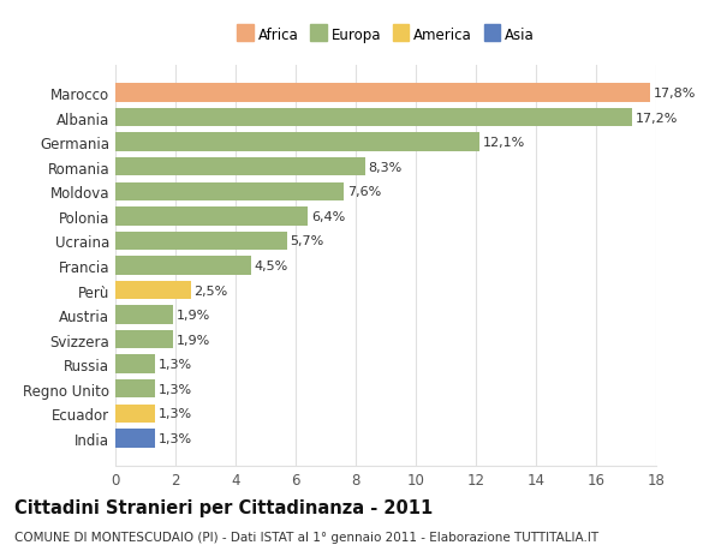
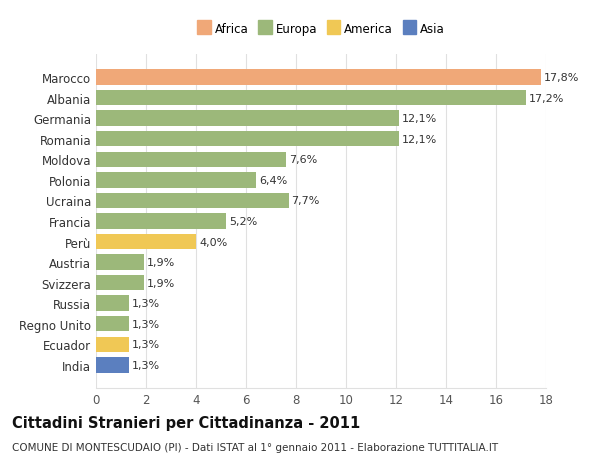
Romania: 8,3% -> 12,1%
Ucraina: 5,7% -> 7,7%
Francia: 4,5% -> 5,2%
Perù: 2,5% -> 4,0%
